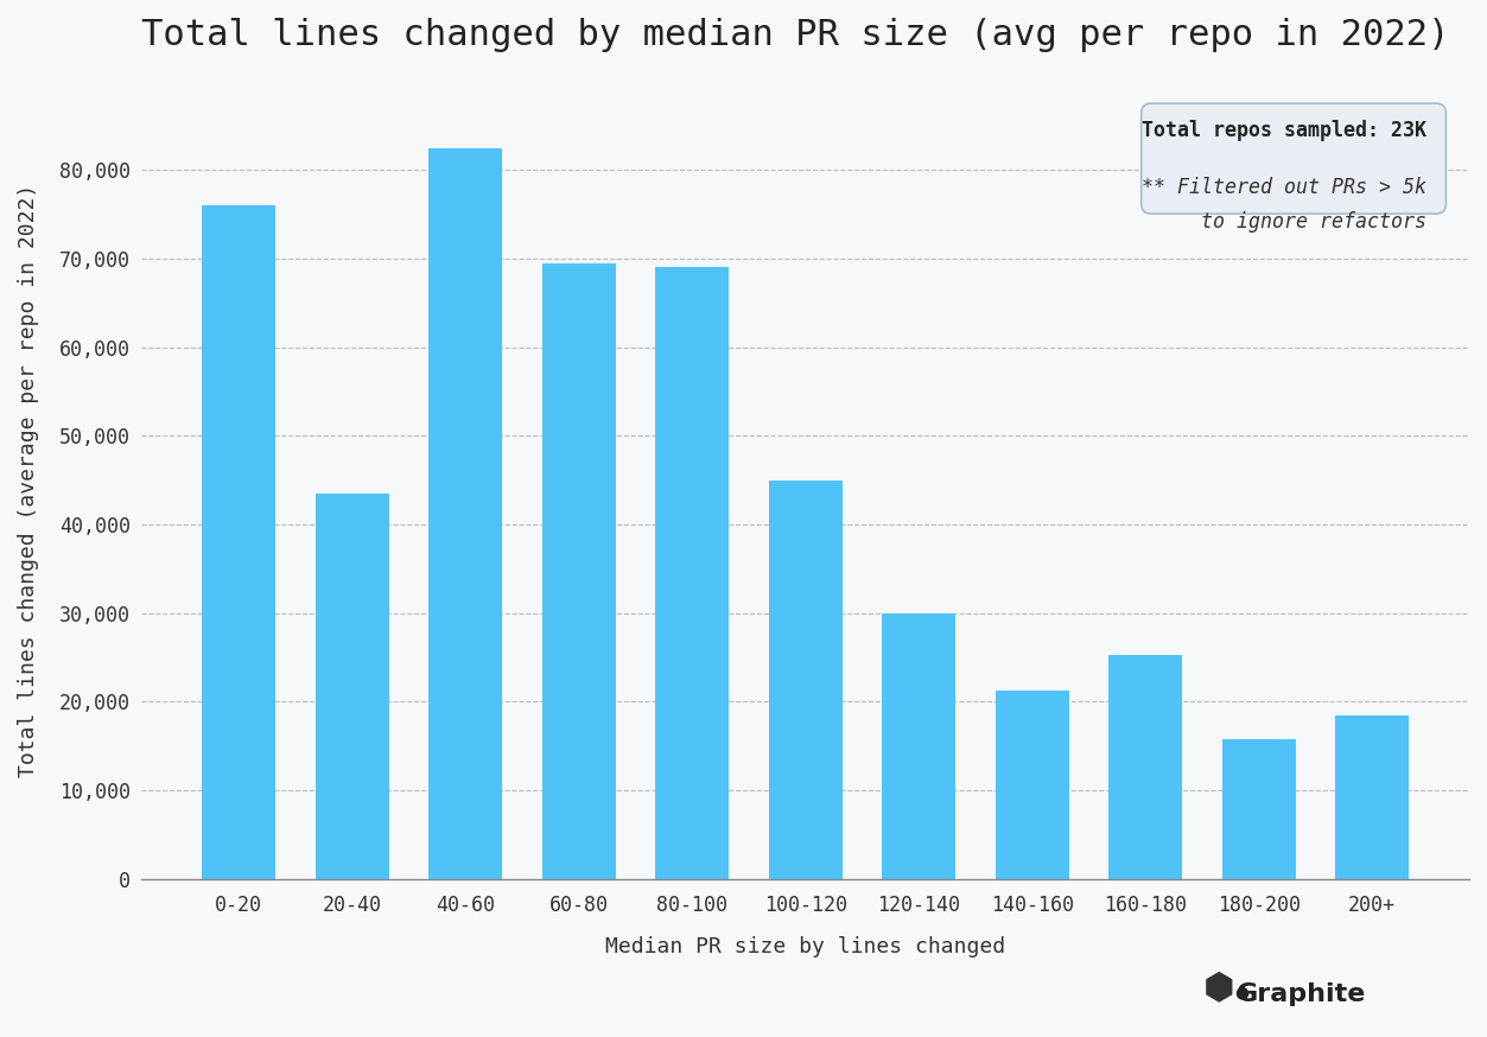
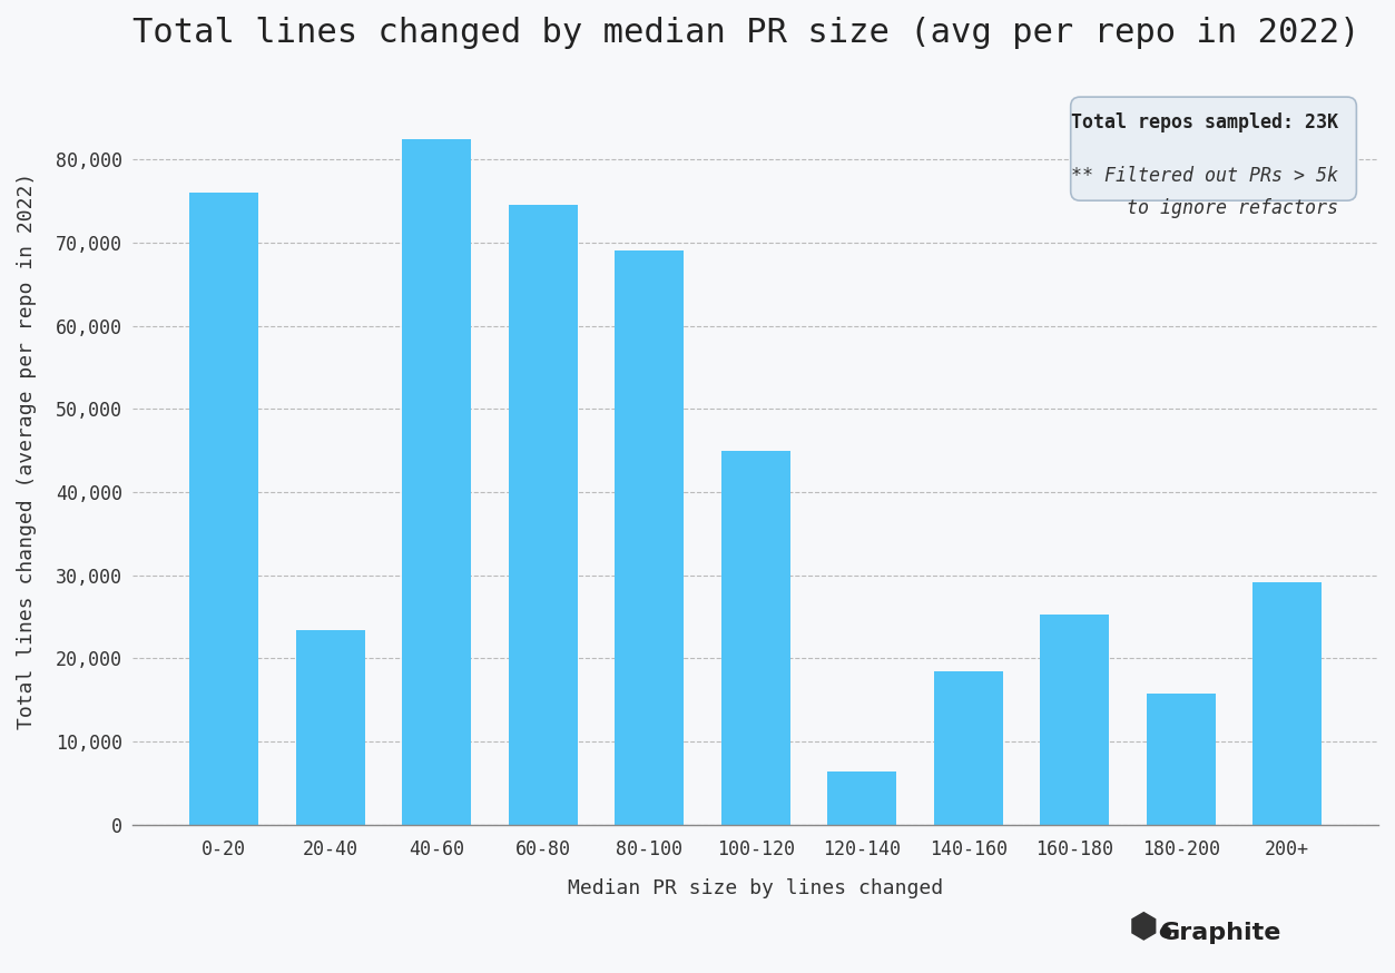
20-40: 43,500 -> 23,400
60-80: 69,500 -> 74,600
120-140: 30,000 -> 6,400
140-160: 21,200 -> 18,400
200+: 18,500 -> 29,200
